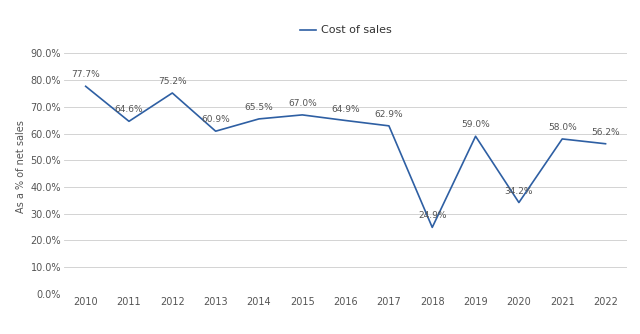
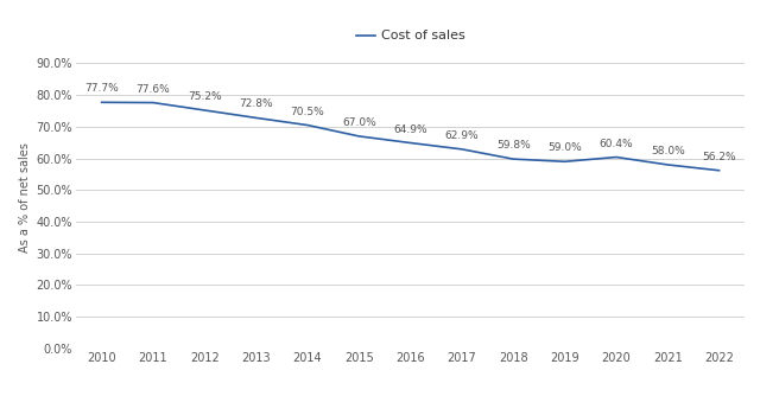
2011: 64.6% -> 77.6%
2013: 60.9% -> 72.8%
2014: 65.5% -> 70.5%
2018: 24.9% -> 59.8%
2020: 34.2% -> 60.4%
